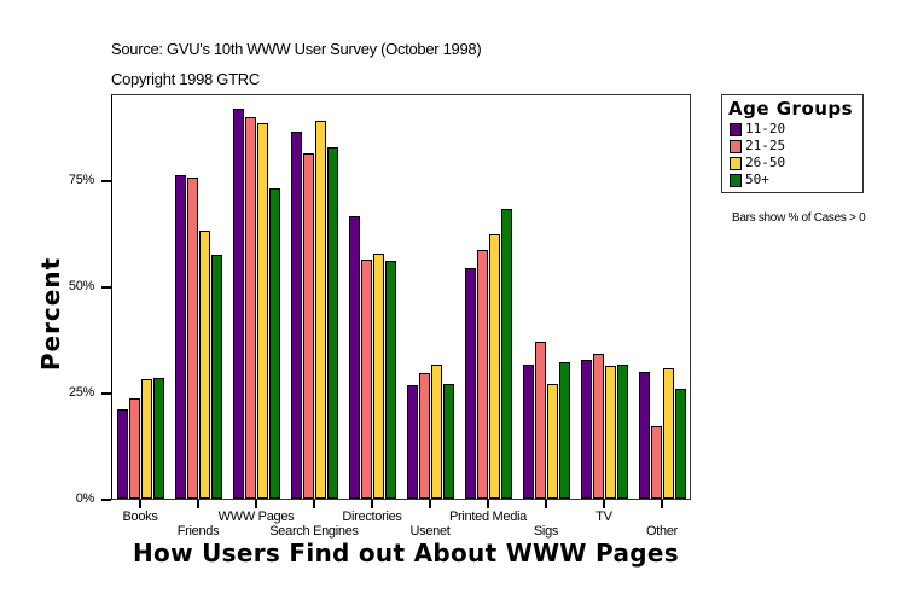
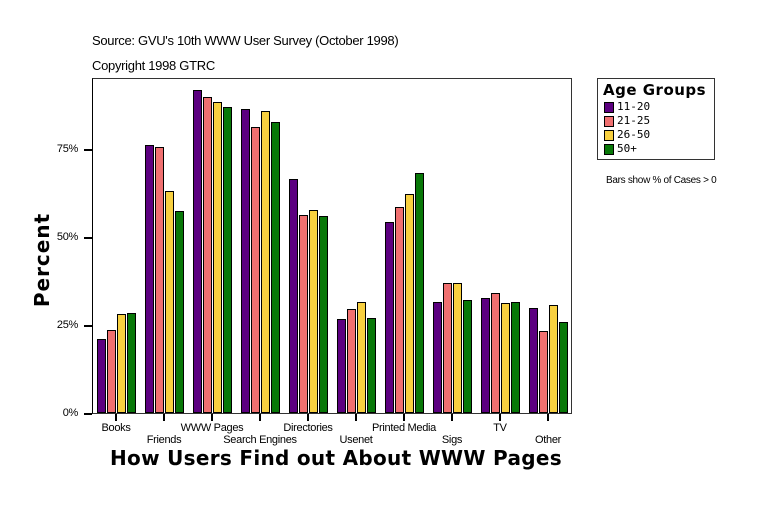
50+/WWW Pages: 73% -> 87%
26-50/Search Engines: 89% -> 86%
26-50/Sigs: 27% -> 37%
21-25/Other: 17% -> 23%
